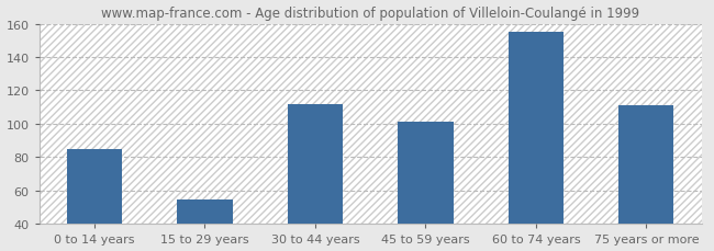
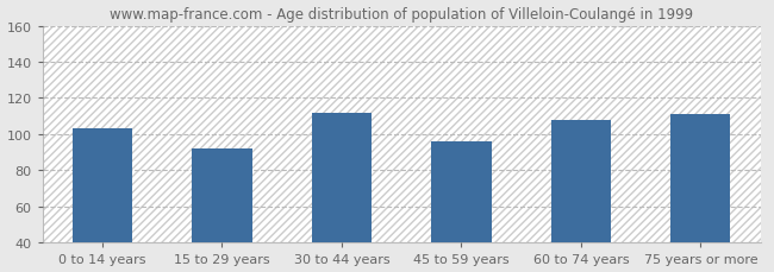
0 to 14 years: 85 -> 103
15 to 29 years: 55 -> 92
45 to 59 years: 101 -> 96
60 to 74 years: 155 -> 108
